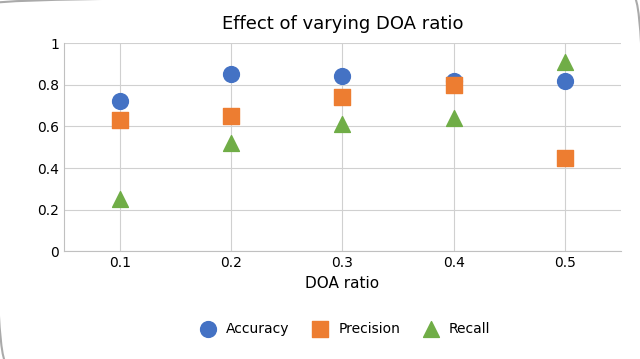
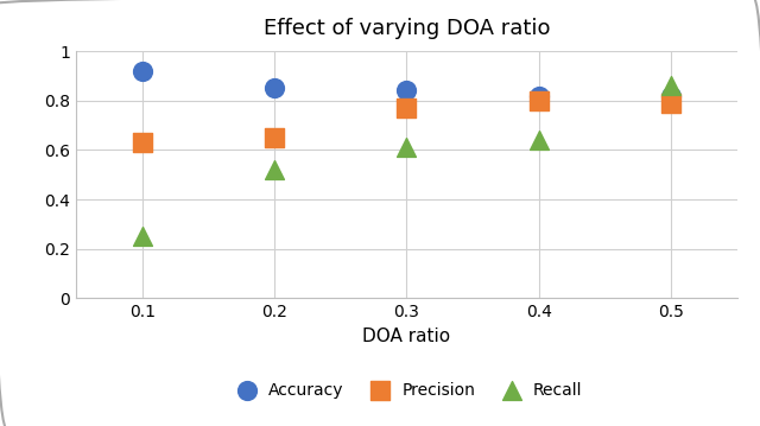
Accuracy/0.1: 0.72 -> 0.92
Precision/0.3: 0.74 -> 0.77
Precision/0.5: 0.45 -> 0.79
Recall/0.5: 0.91 -> 0.86
